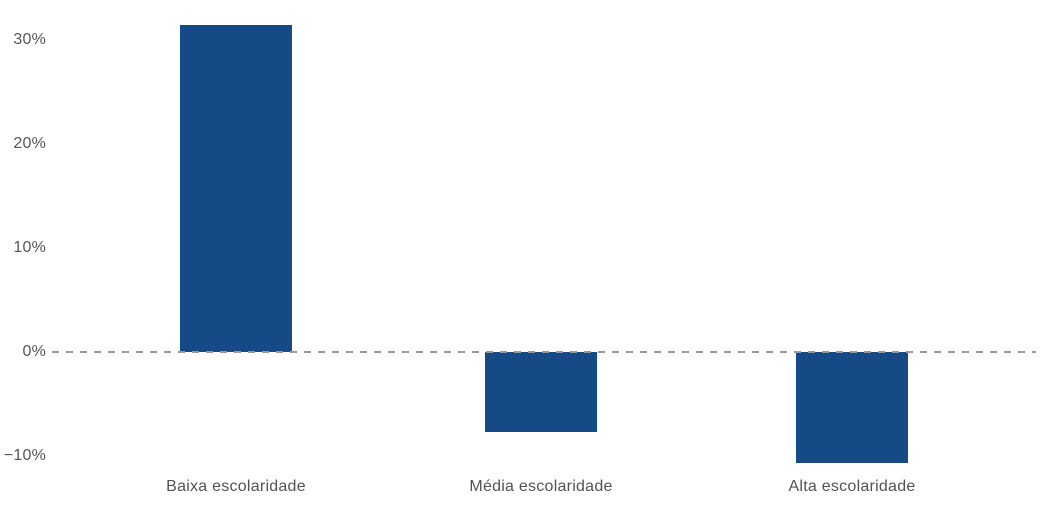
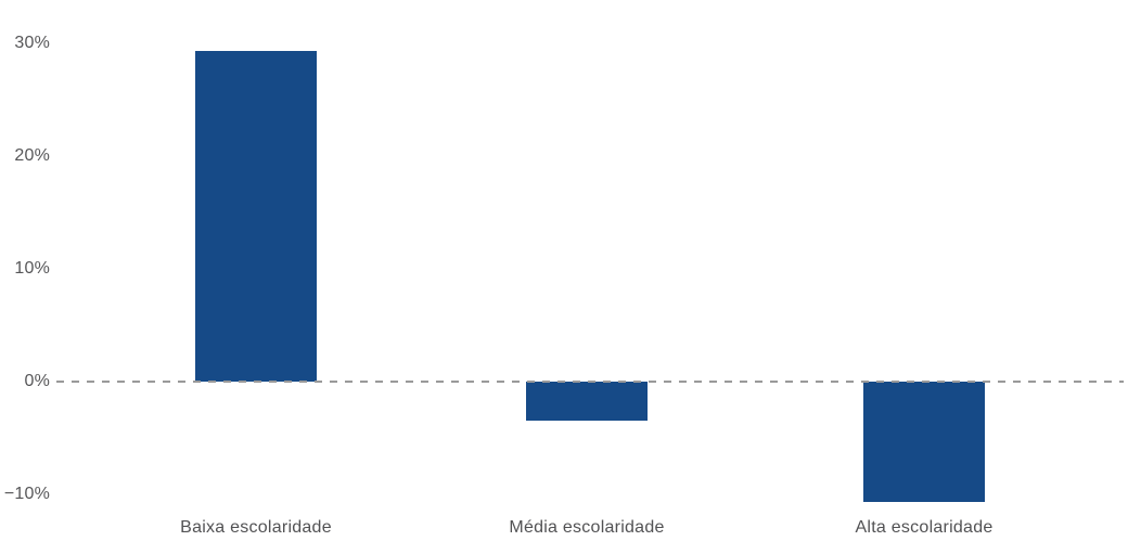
Baixa escolaridade: 31.4% -> 29.3%
Média escolaridade: -7.7% -> -3.5%
